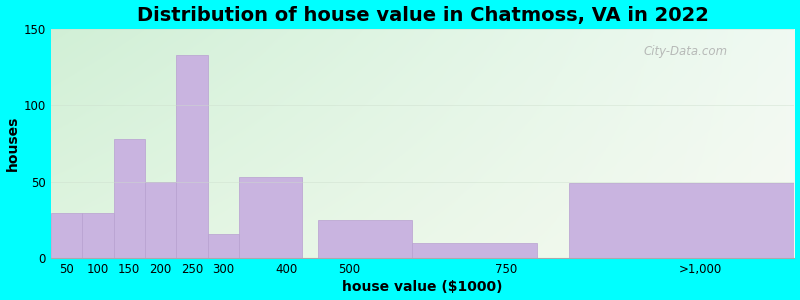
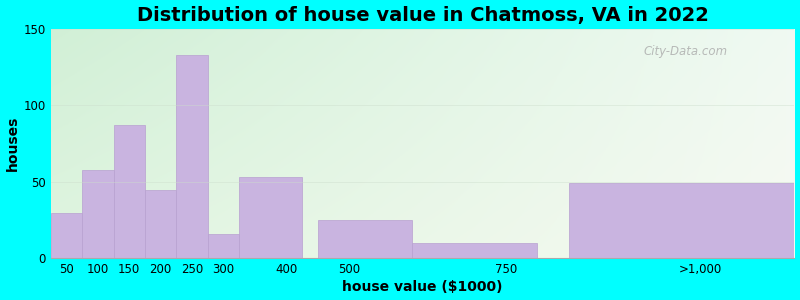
100: 30 -> 58
150: 78 -> 87
200: 50 -> 45
